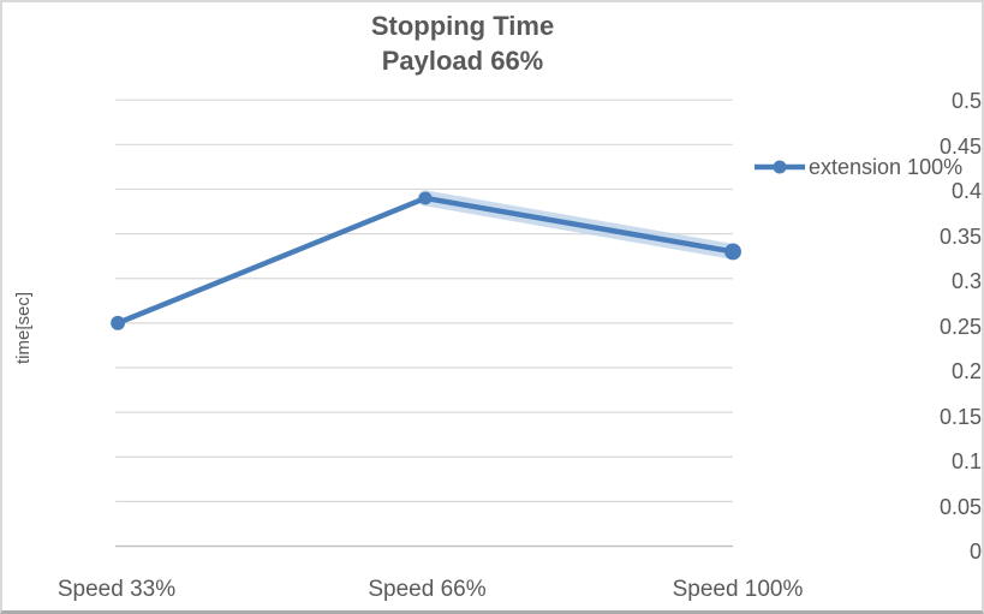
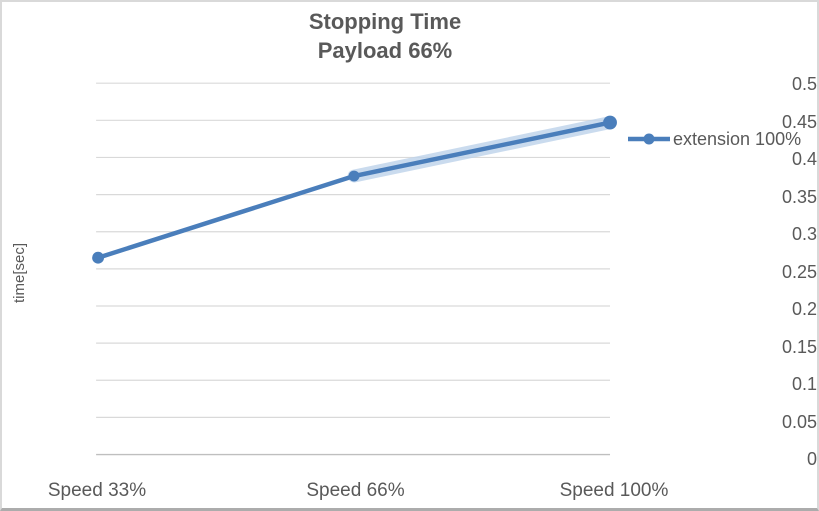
Speed 33%: 0.25 -> 0.27
Speed 66%: 0.39 -> 0.38
Speed 100%: 0.33 -> 0.45
